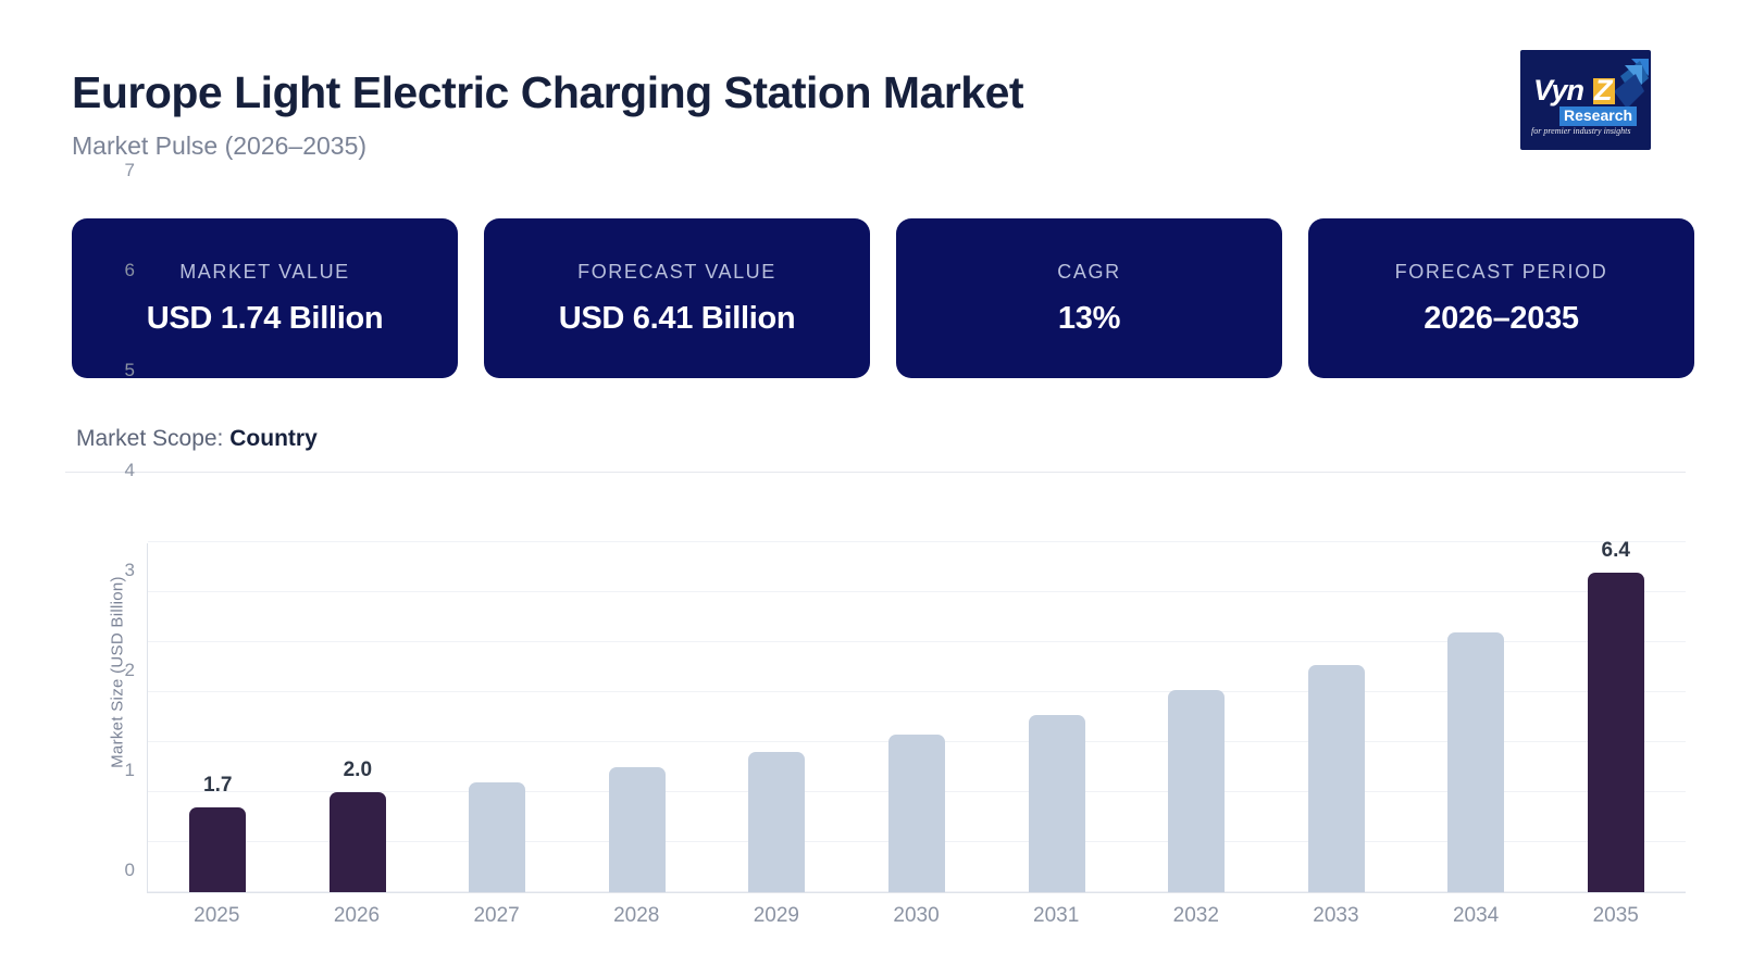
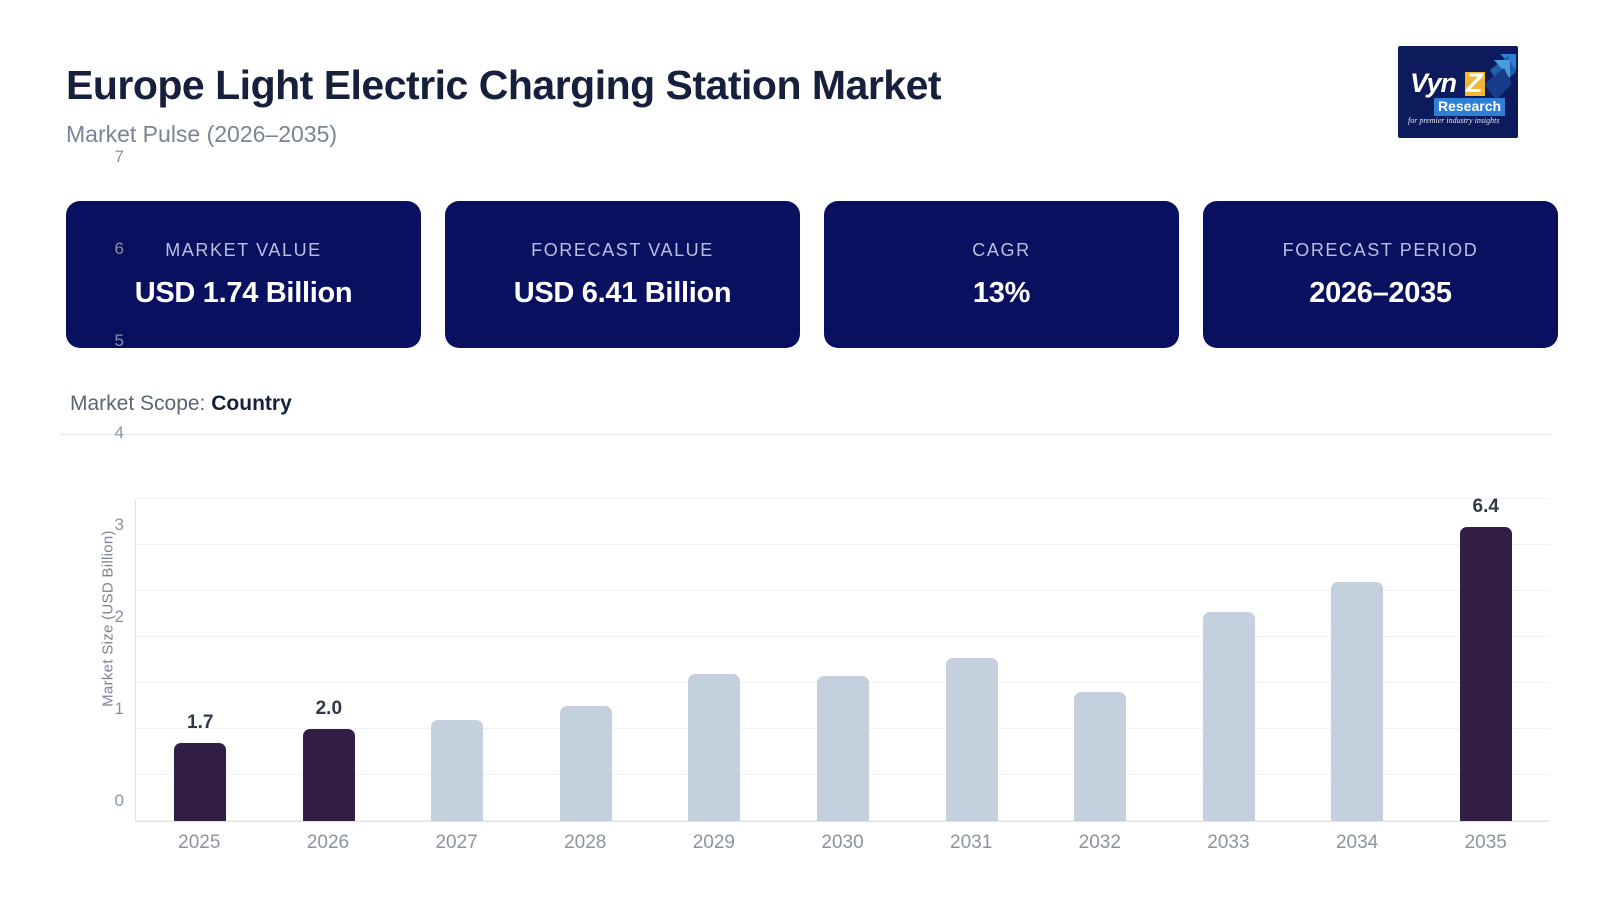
2029: 2.8 -> 3.2
2032: 4.0 -> 2.8
